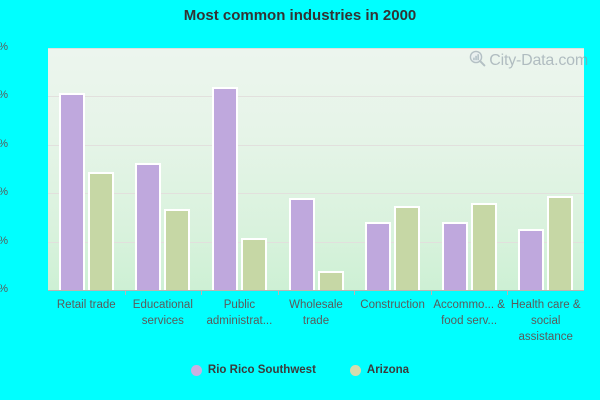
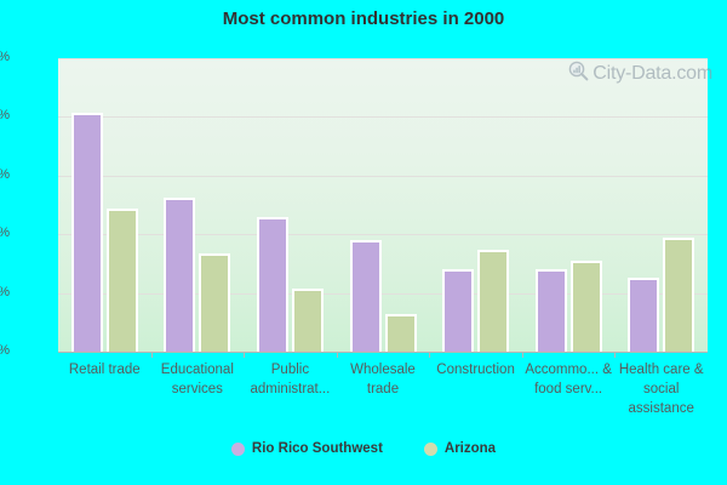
Rio Rico Southwest/Public administrat...: 21% -> 12%
Arizona/Wholesale trade: 2% -> 3%
Arizona/Accommo... & food serv...: 9% -> 8%
